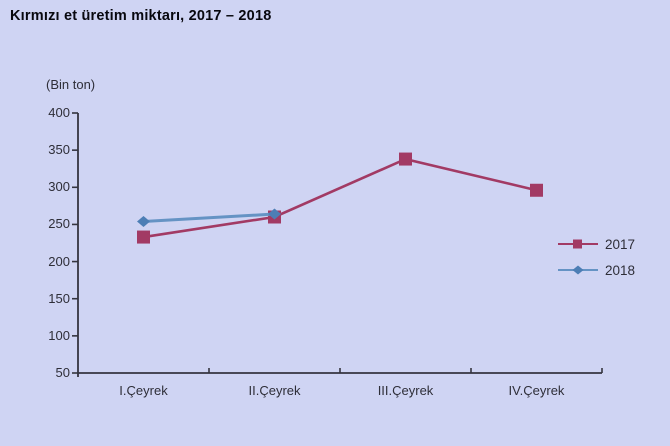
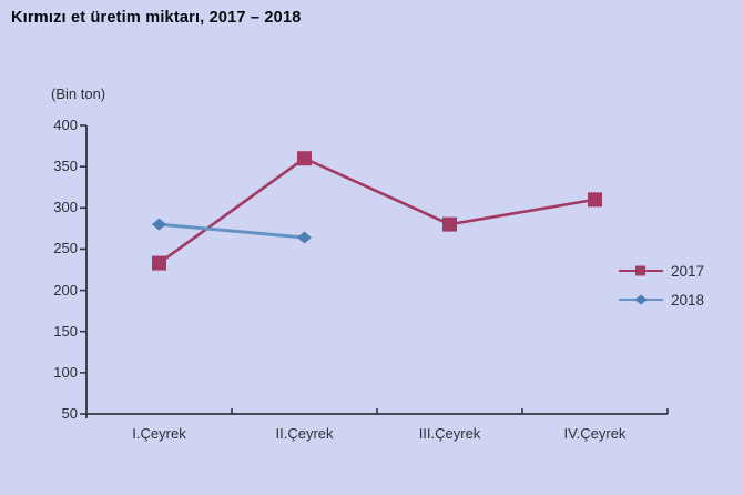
2018/I.Çeyrek: 250 -> 280
2017/II.Çeyrek: 260 -> 360
2017/III.Çeyrek: 340 -> 280
2017/IV.Çeyrek: 300 -> 310
